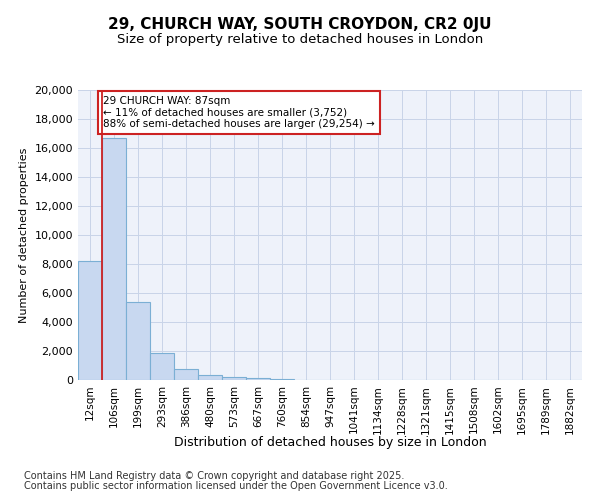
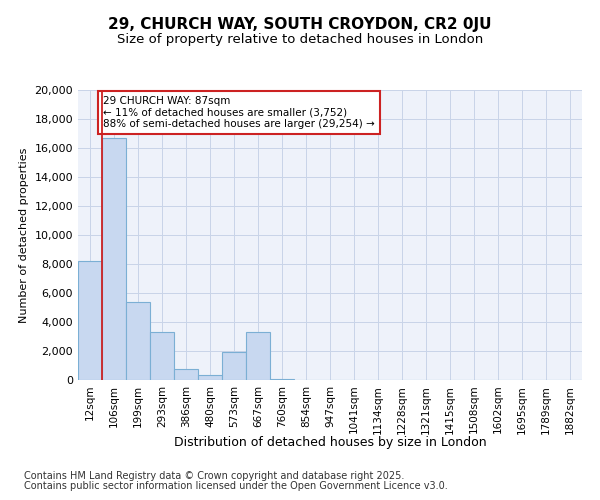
293sqm: 1,800 -> 3,300
573sqm: 200 -> 1,900
667sqm: 200 -> 3,300
